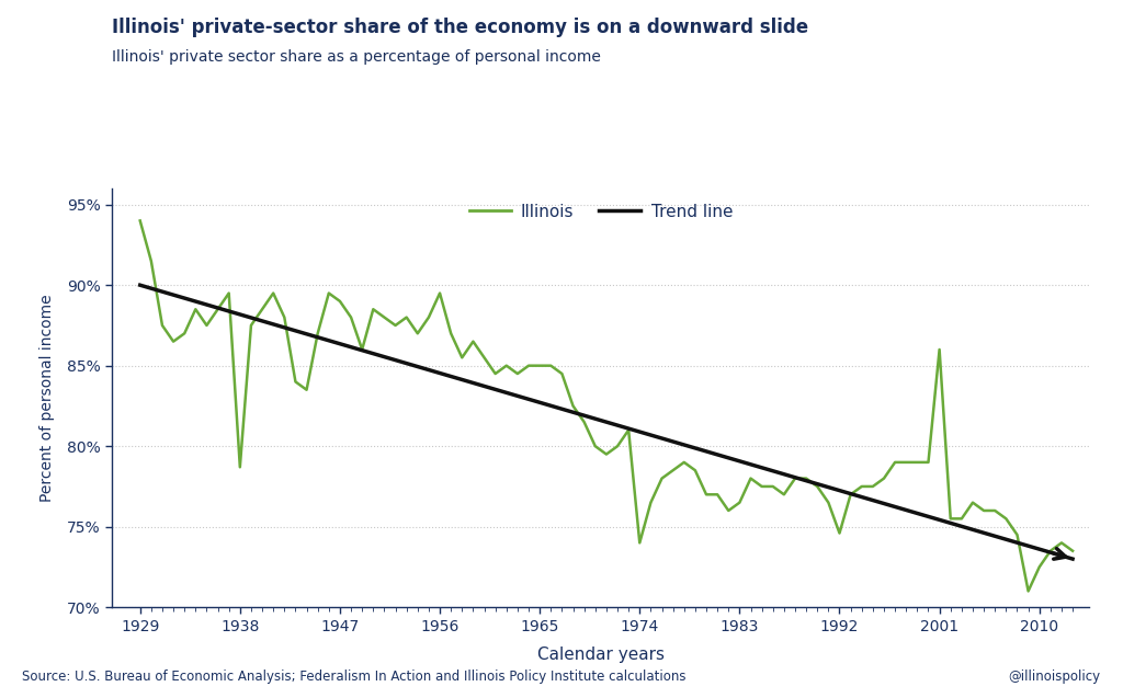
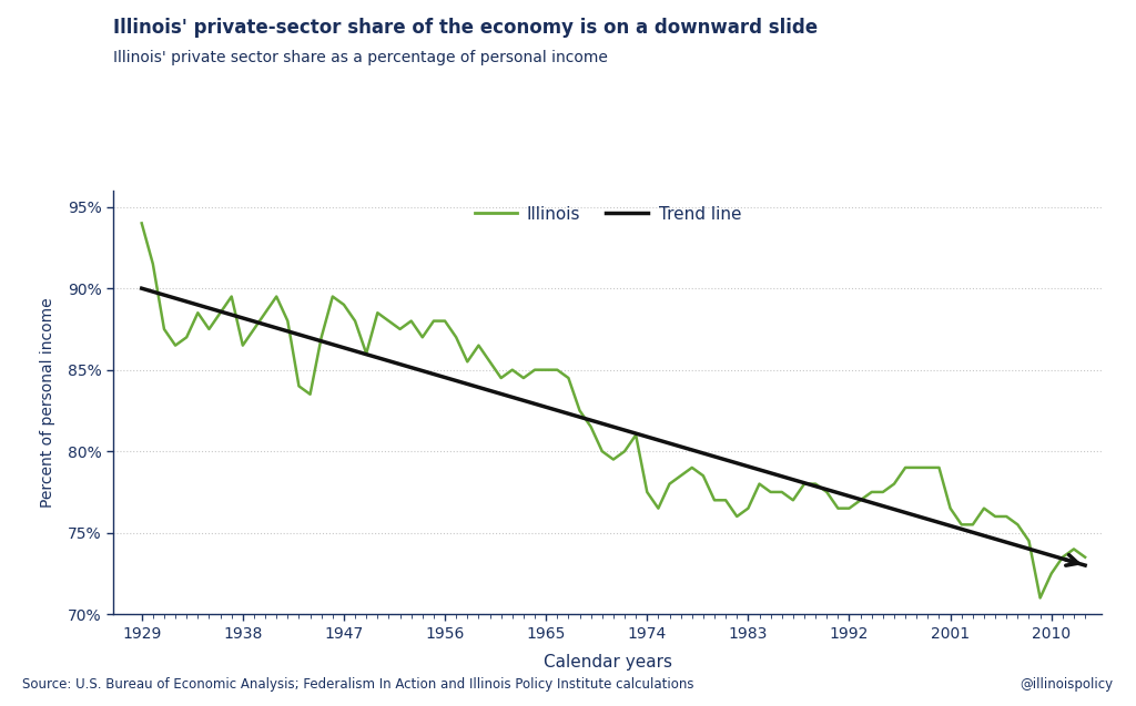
1938: 78.7% -> 86.5%
1956: 89.5% -> 88.0%
1974: 74.0% -> 77.5%
1992: 74.6% -> 76.5%
2001: 86.0% -> 76.5%
